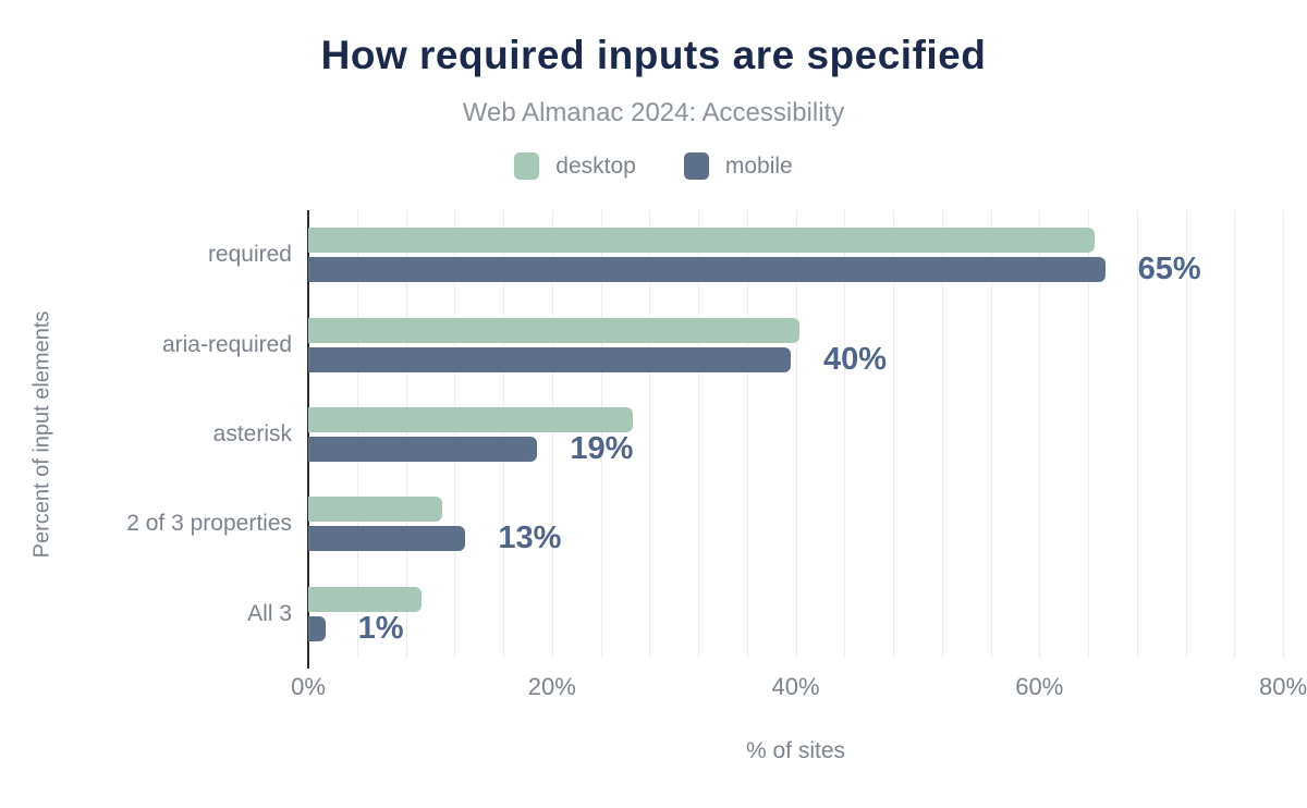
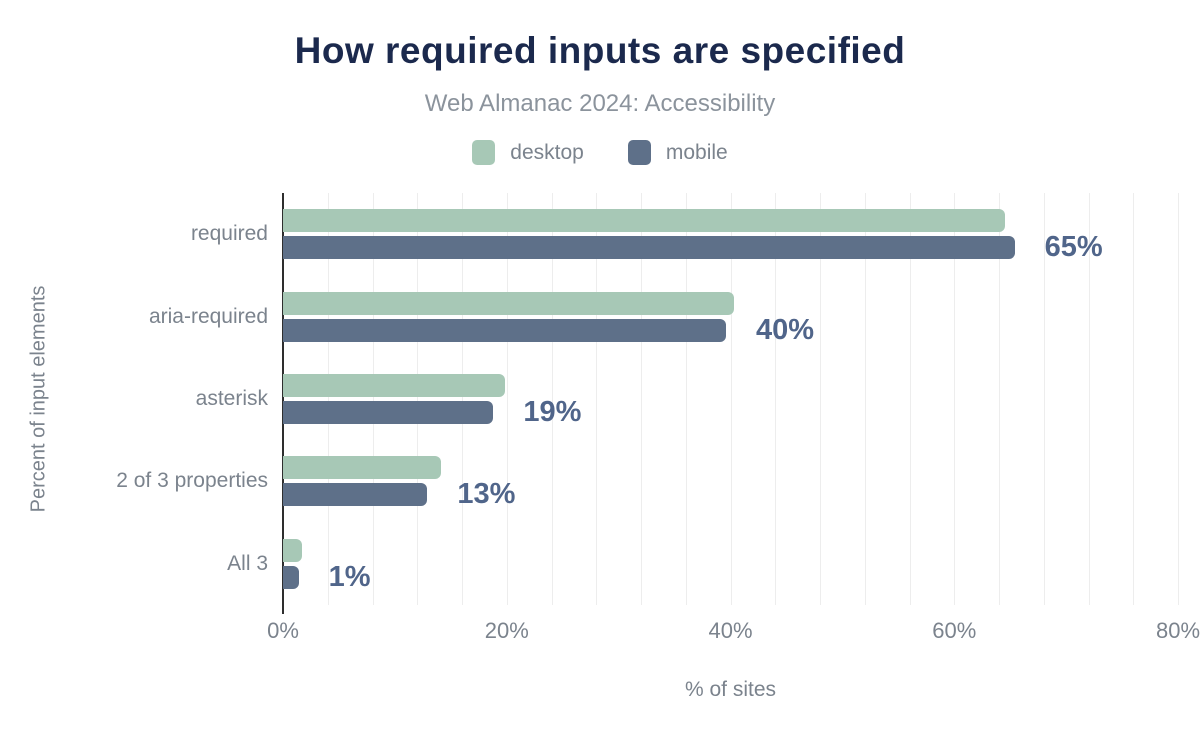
desktop/asterisk: 26.6% -> 19.8%
desktop/2 of 3 properties: 11.0% -> 14.1%
desktop/All 3: 9.3% -> 1.7%
